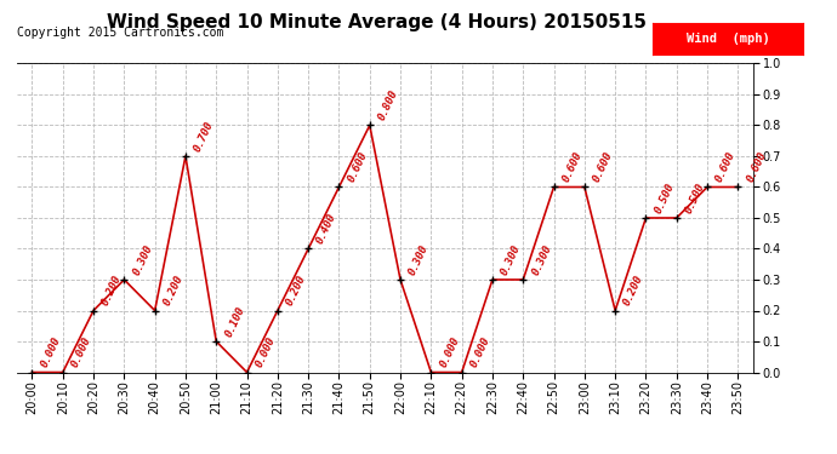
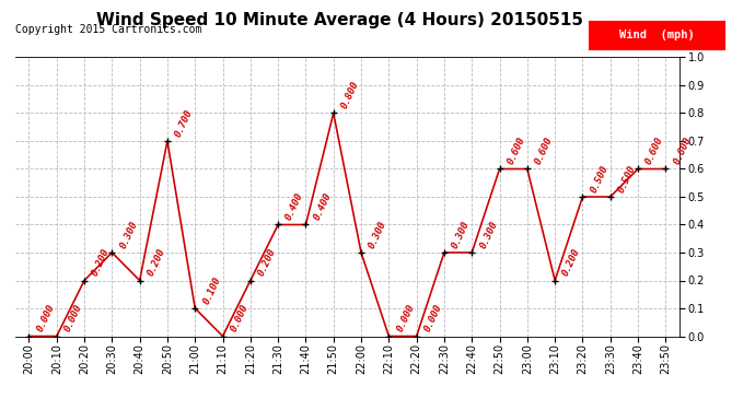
21:40: 0.600 -> 0.400
